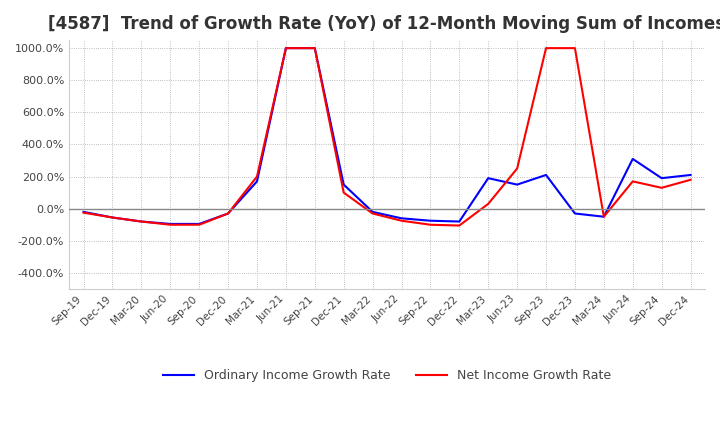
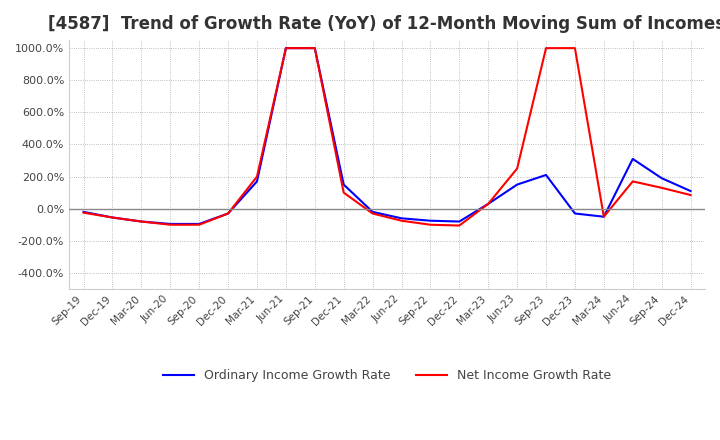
Ordinary Income Growth Rate/Mar-23: 190% -> 30%
Ordinary Income Growth Rate/Dec-24: 210% -> 110%
Net Income Growth Rate/Dec-24: 180% -> 80%
